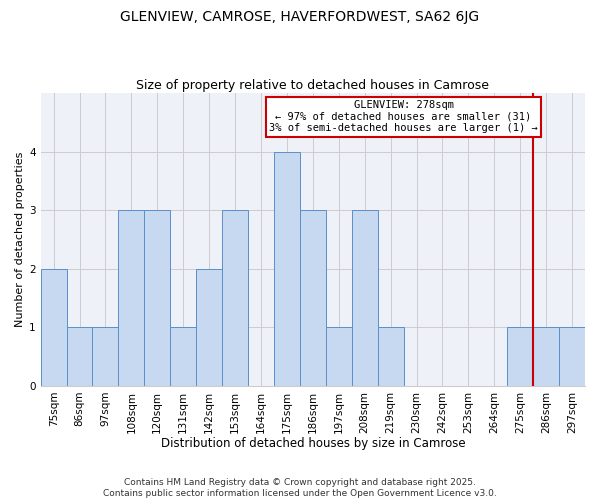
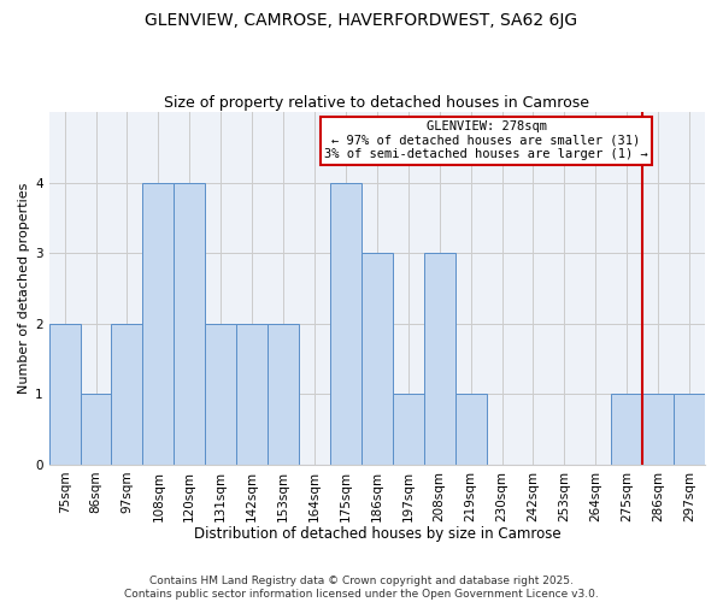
97sqm: 1 -> 2
108sqm: 3 -> 4
120sqm: 3 -> 4
131sqm: 1 -> 2
153sqm: 3 -> 2
